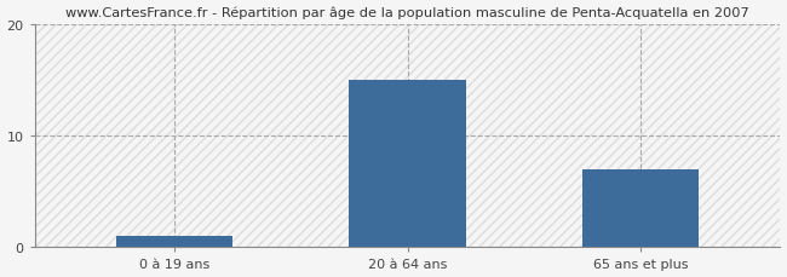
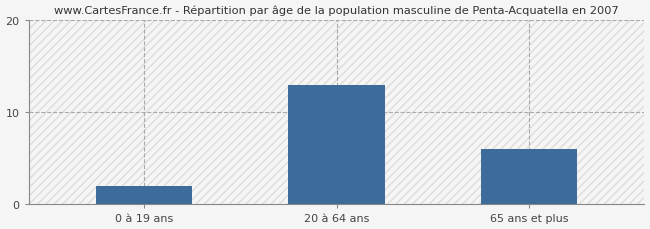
0 à 19 ans: 1 -> 2
20 à 64 ans: 15 -> 13
65 ans et plus: 7 -> 6
